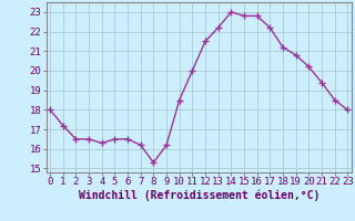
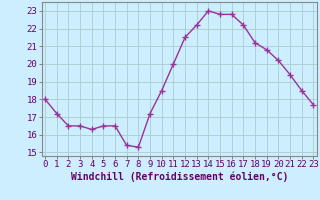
7: 16.2 -> 15.4
9: 16.2 -> 17.2
23: 18.0 -> 17.7
